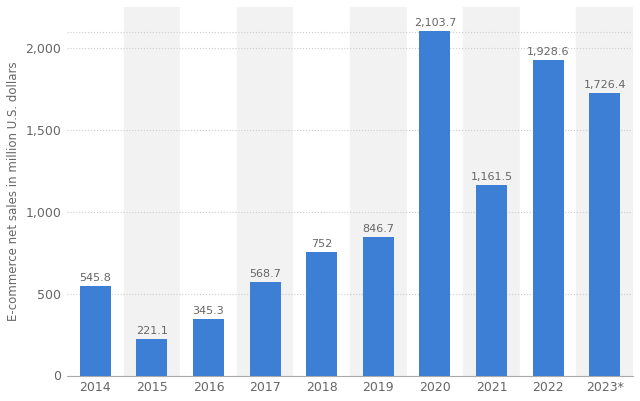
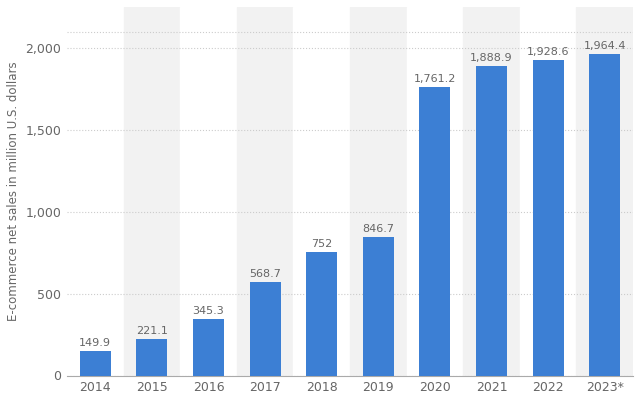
2014: 545.8 -> 149.9
2020: 2,103.7 -> 1,761.2
2021: 1,161.5 -> 1,888.9
2023*: 1,726.4 -> 1,964.4
